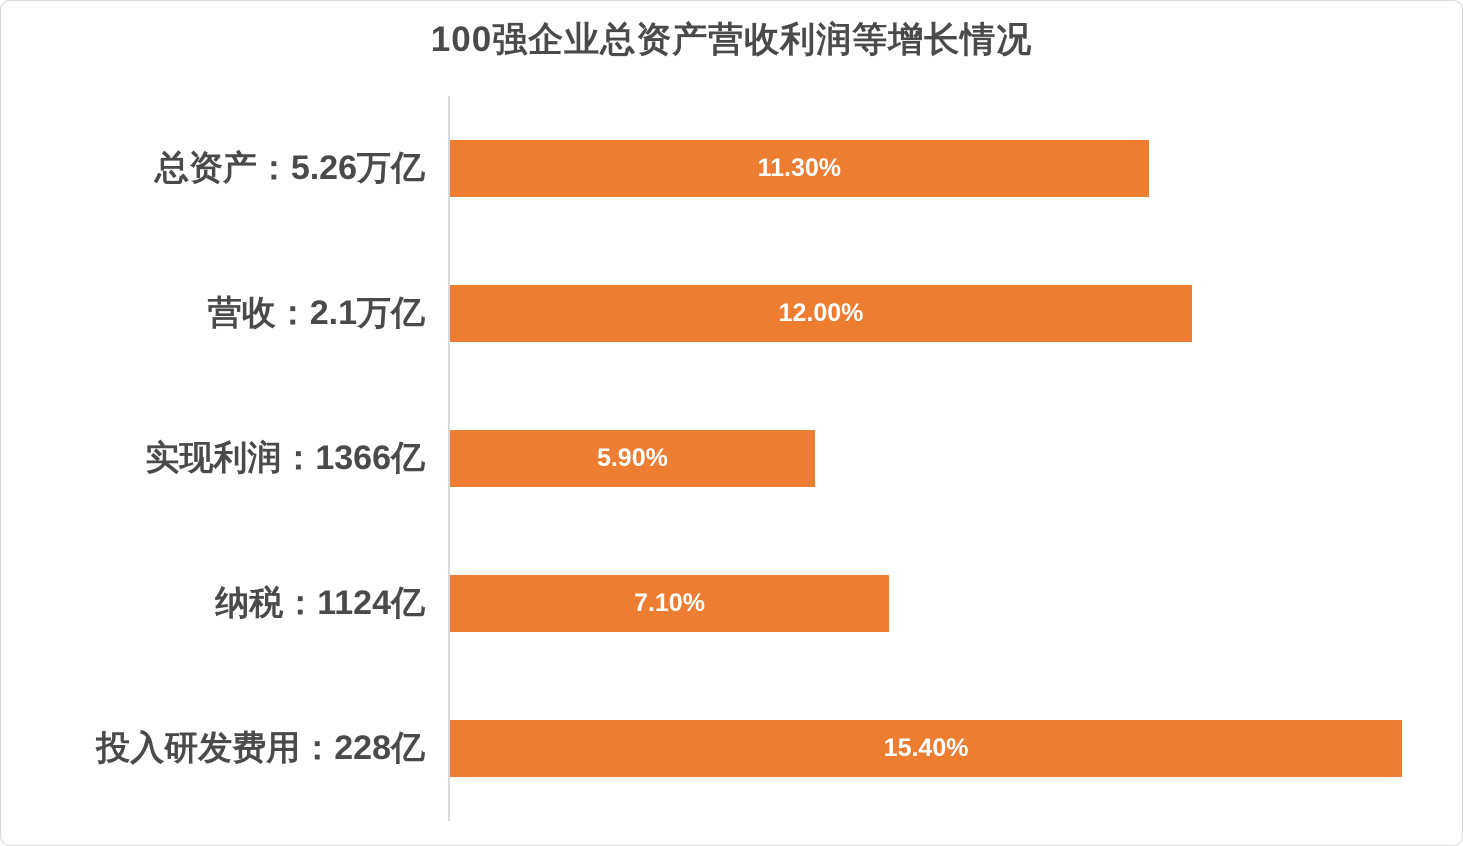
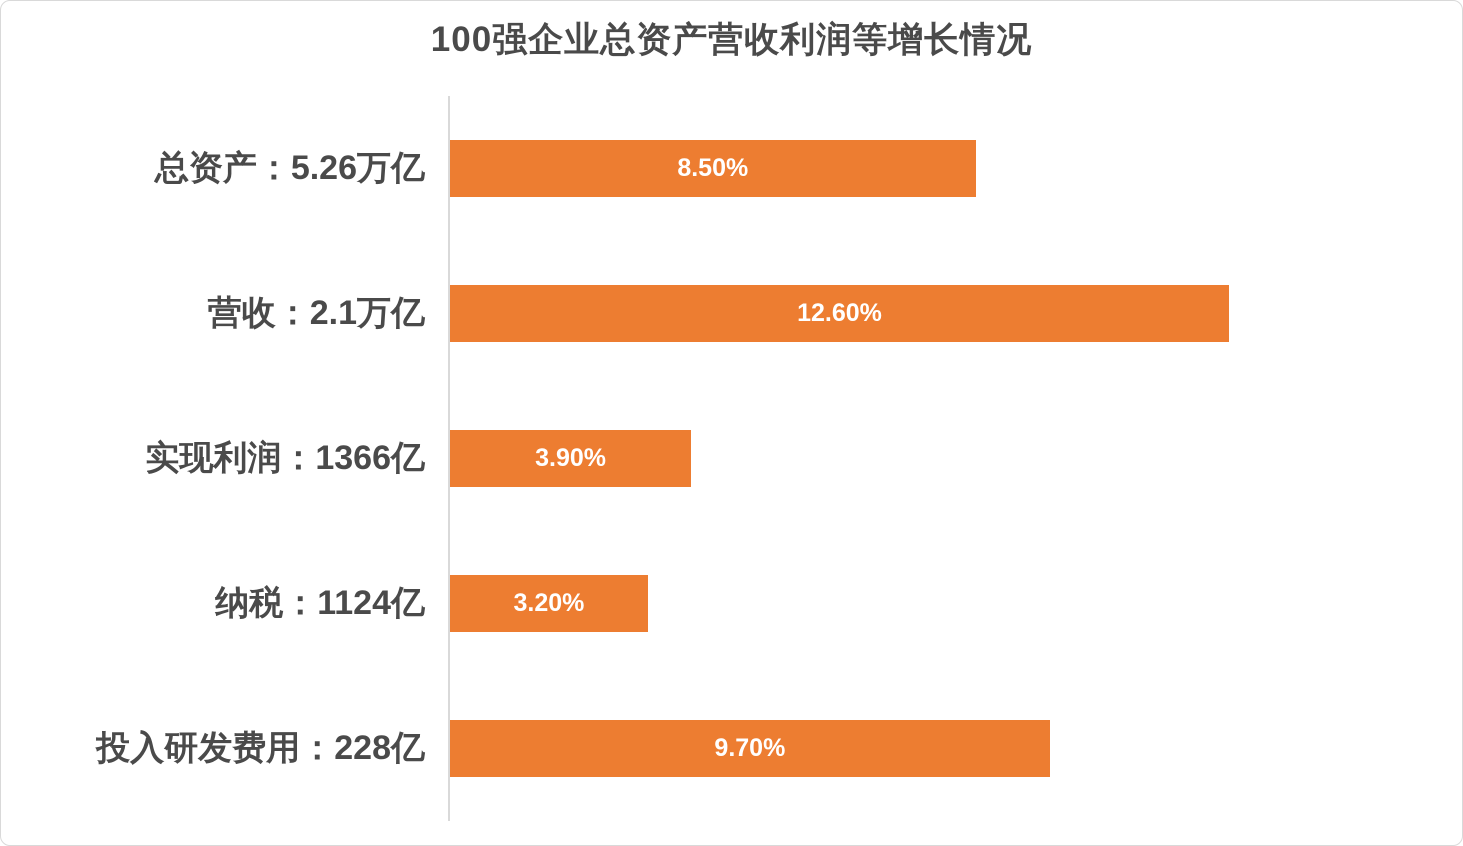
总资产：5.26万亿: 11.30% -> 8.50%
营收：2.1万亿: 12.00% -> 12.60%
实现利润：1366亿: 5.90% -> 3.90%
纳税：1124亿: 7.10% -> 3.20%
投入研发费用：228亿: 15.40% -> 9.70%
